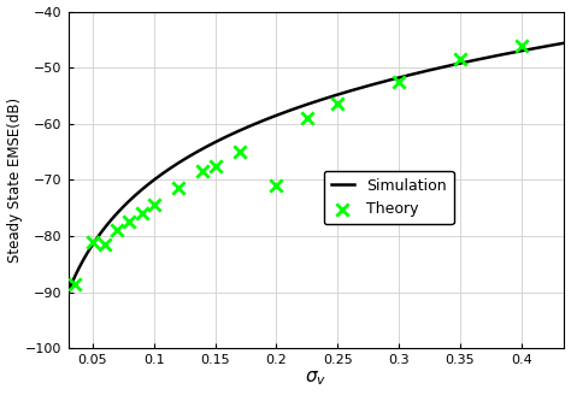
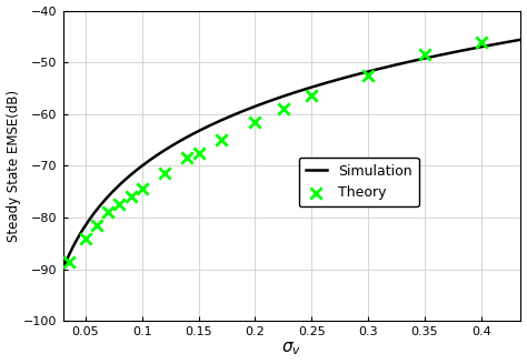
Theory/0.05: -81.0 -> -84.0
Theory/0.2: -71.0 -> -61.5
